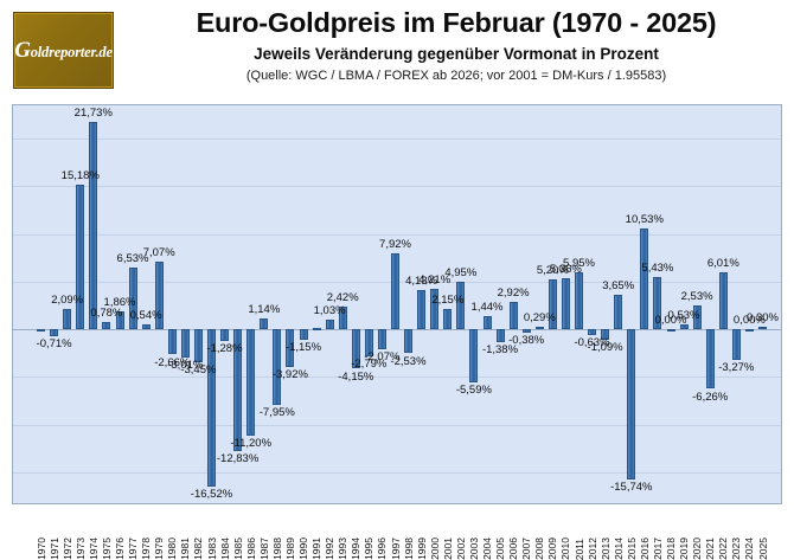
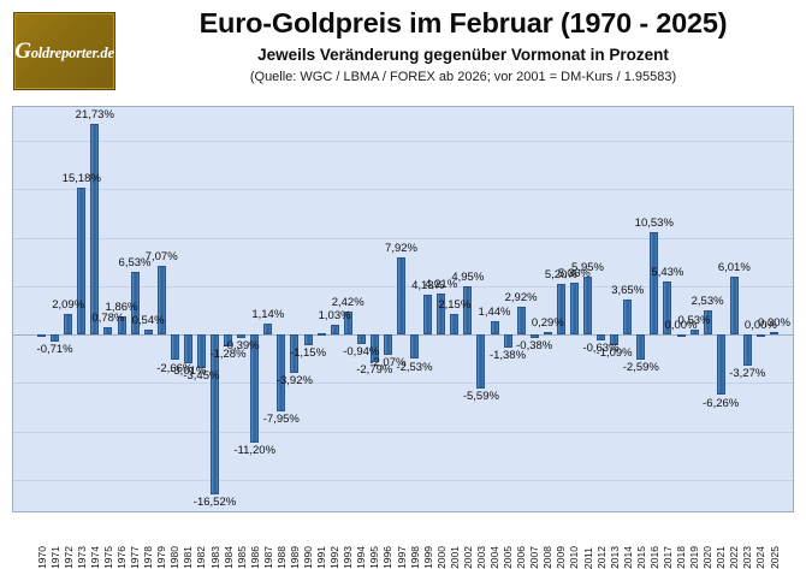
1985: -12,83% -> -0,39%
1994: -4,15% -> -0,94%
2015: -15,74% -> -2,59%
